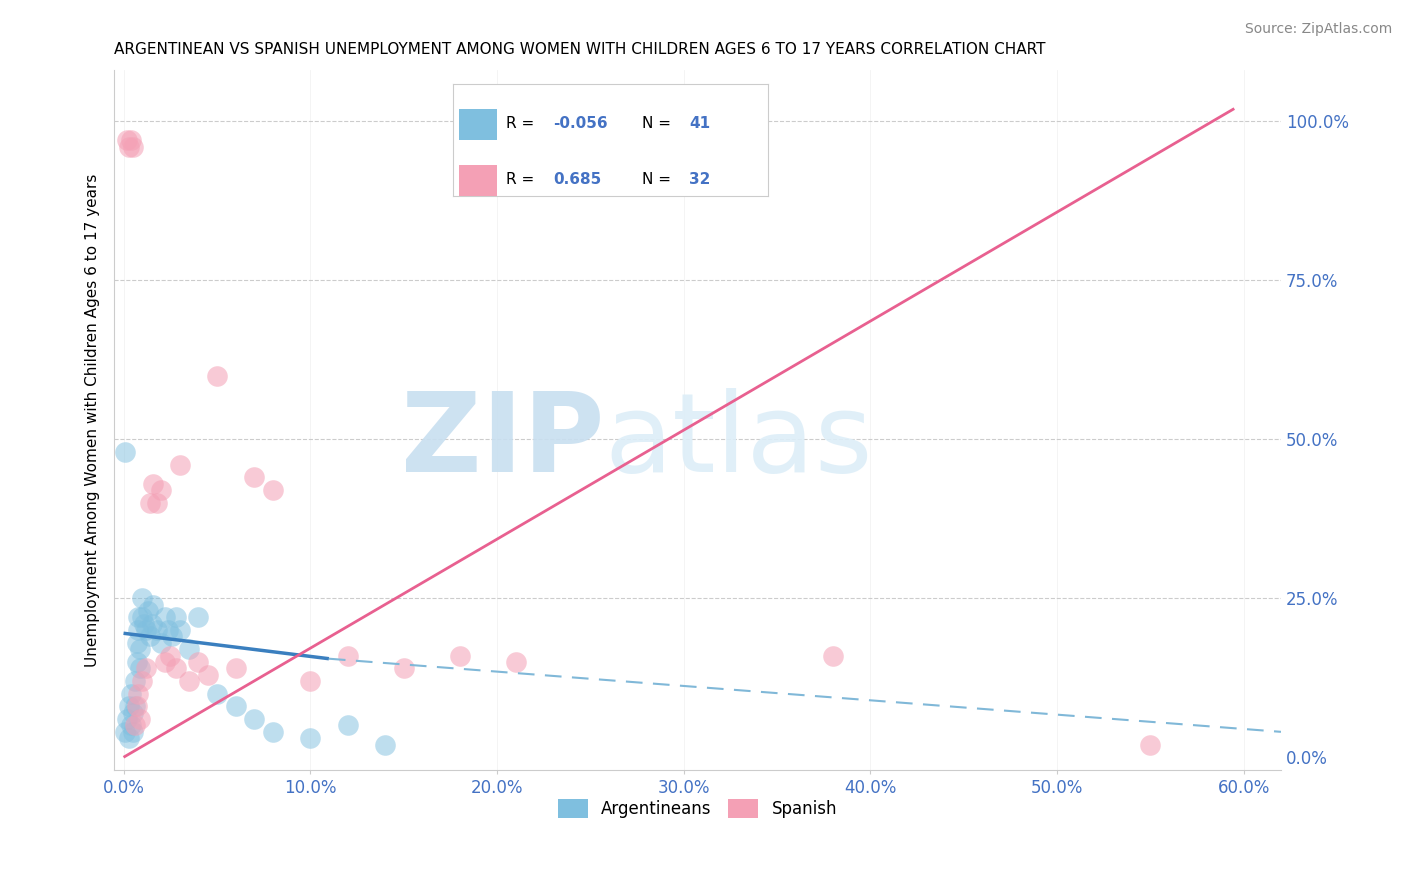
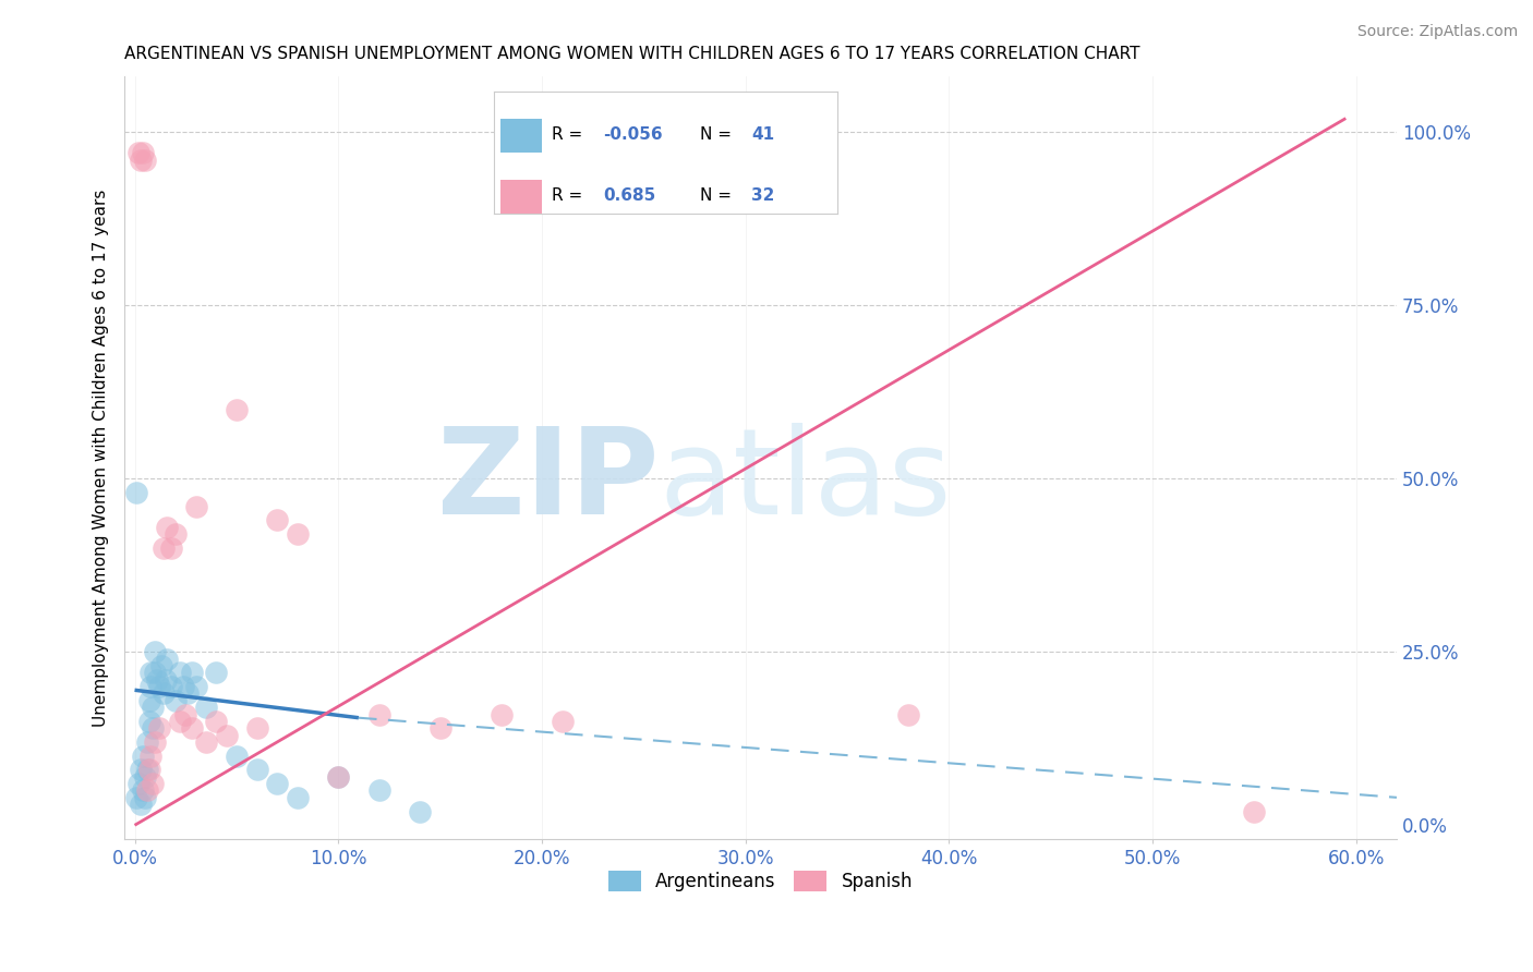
Argentineans/10.0%: 3% -> 7%
Spanish/10.0%: 12% -> 7%
